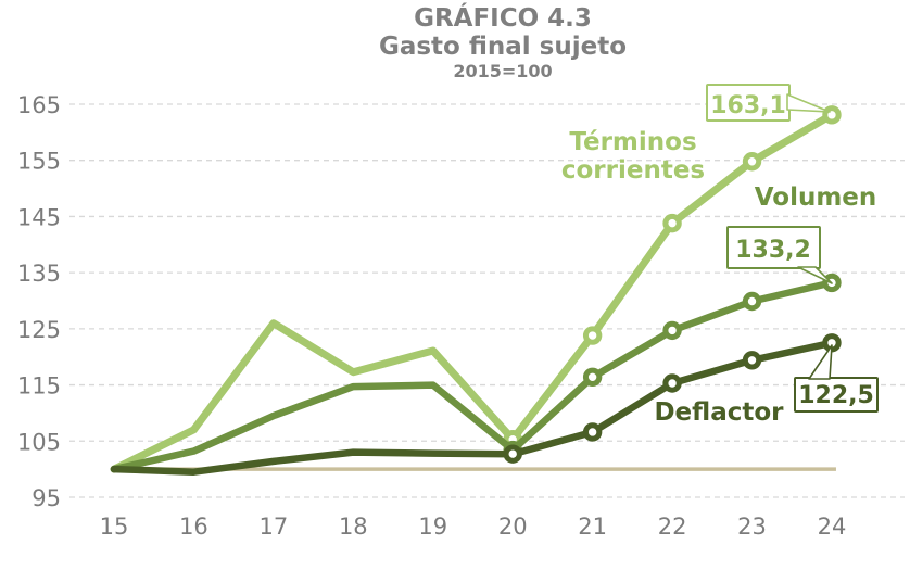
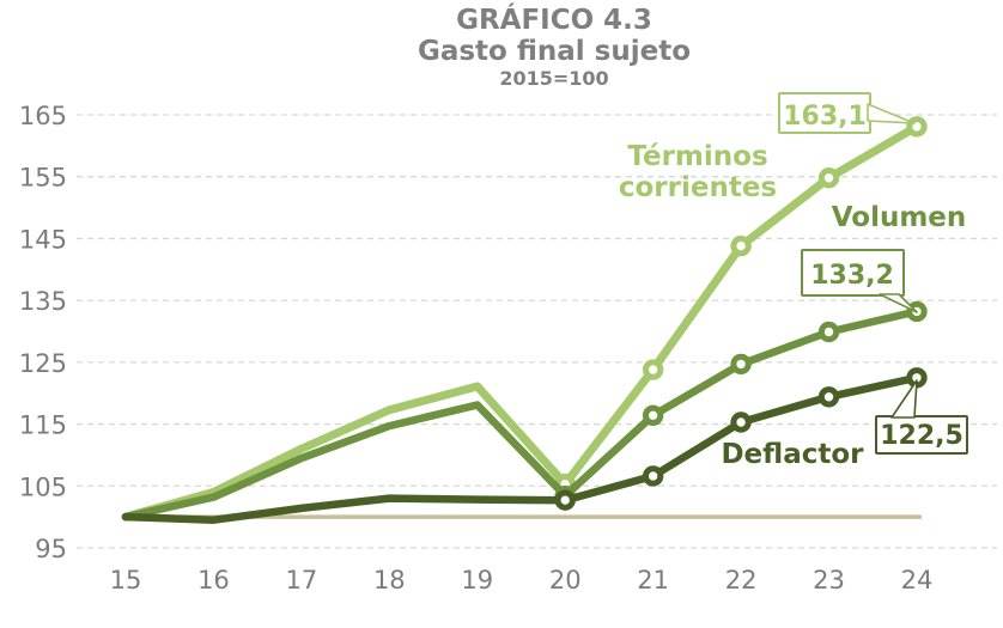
Términos corrientes/16: 107 -> 104
Términos corrientes/17: 126 -> 111
Volumen/19: 115 -> 118
